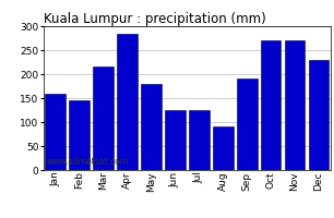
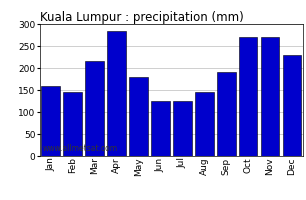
Aug: 90 -> 145
